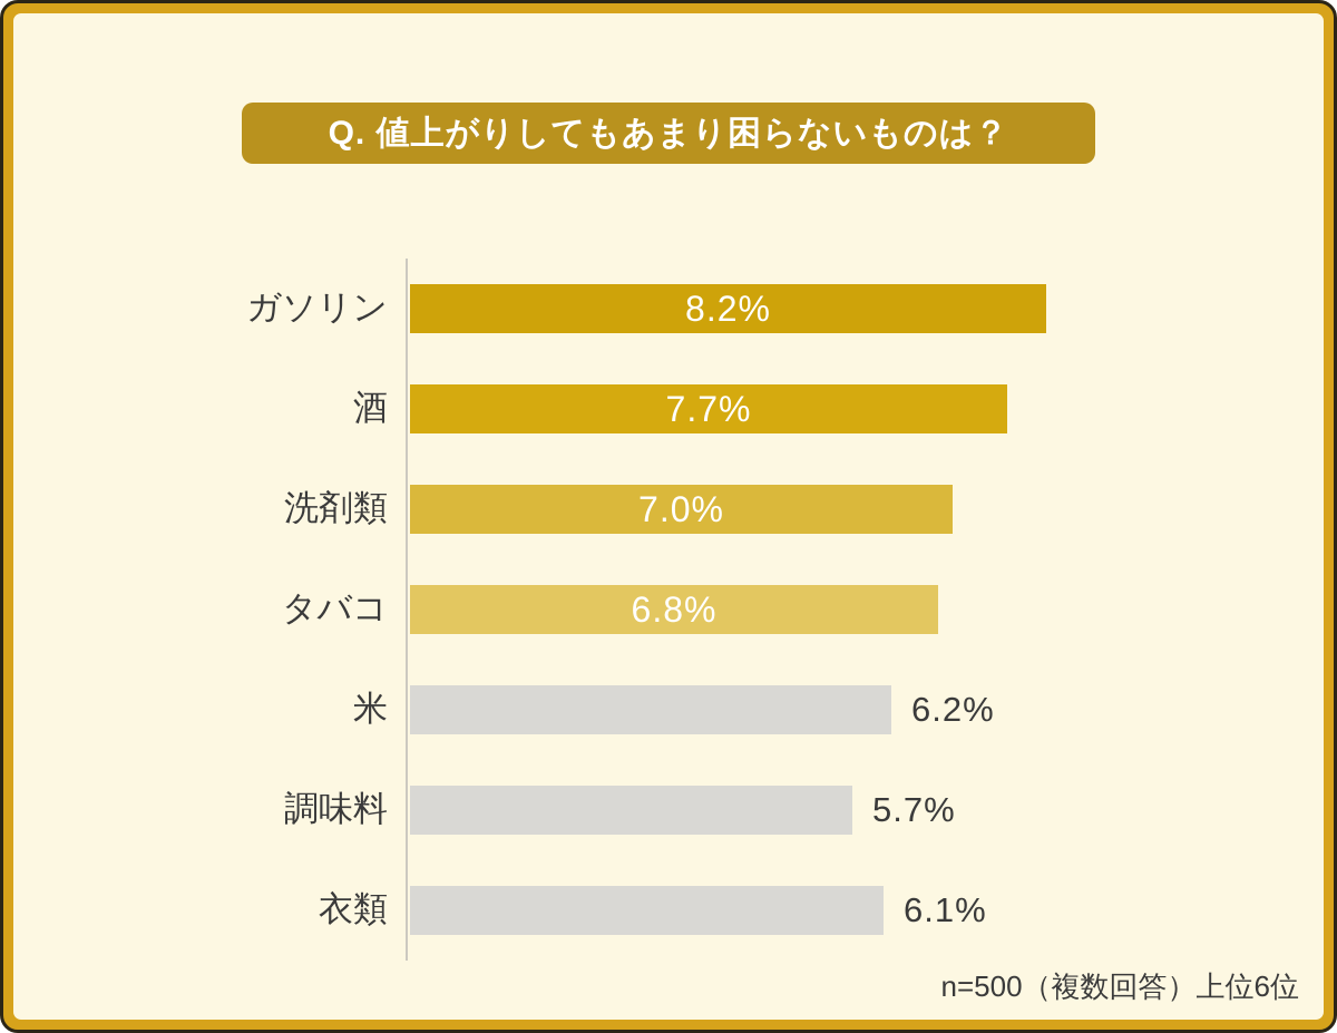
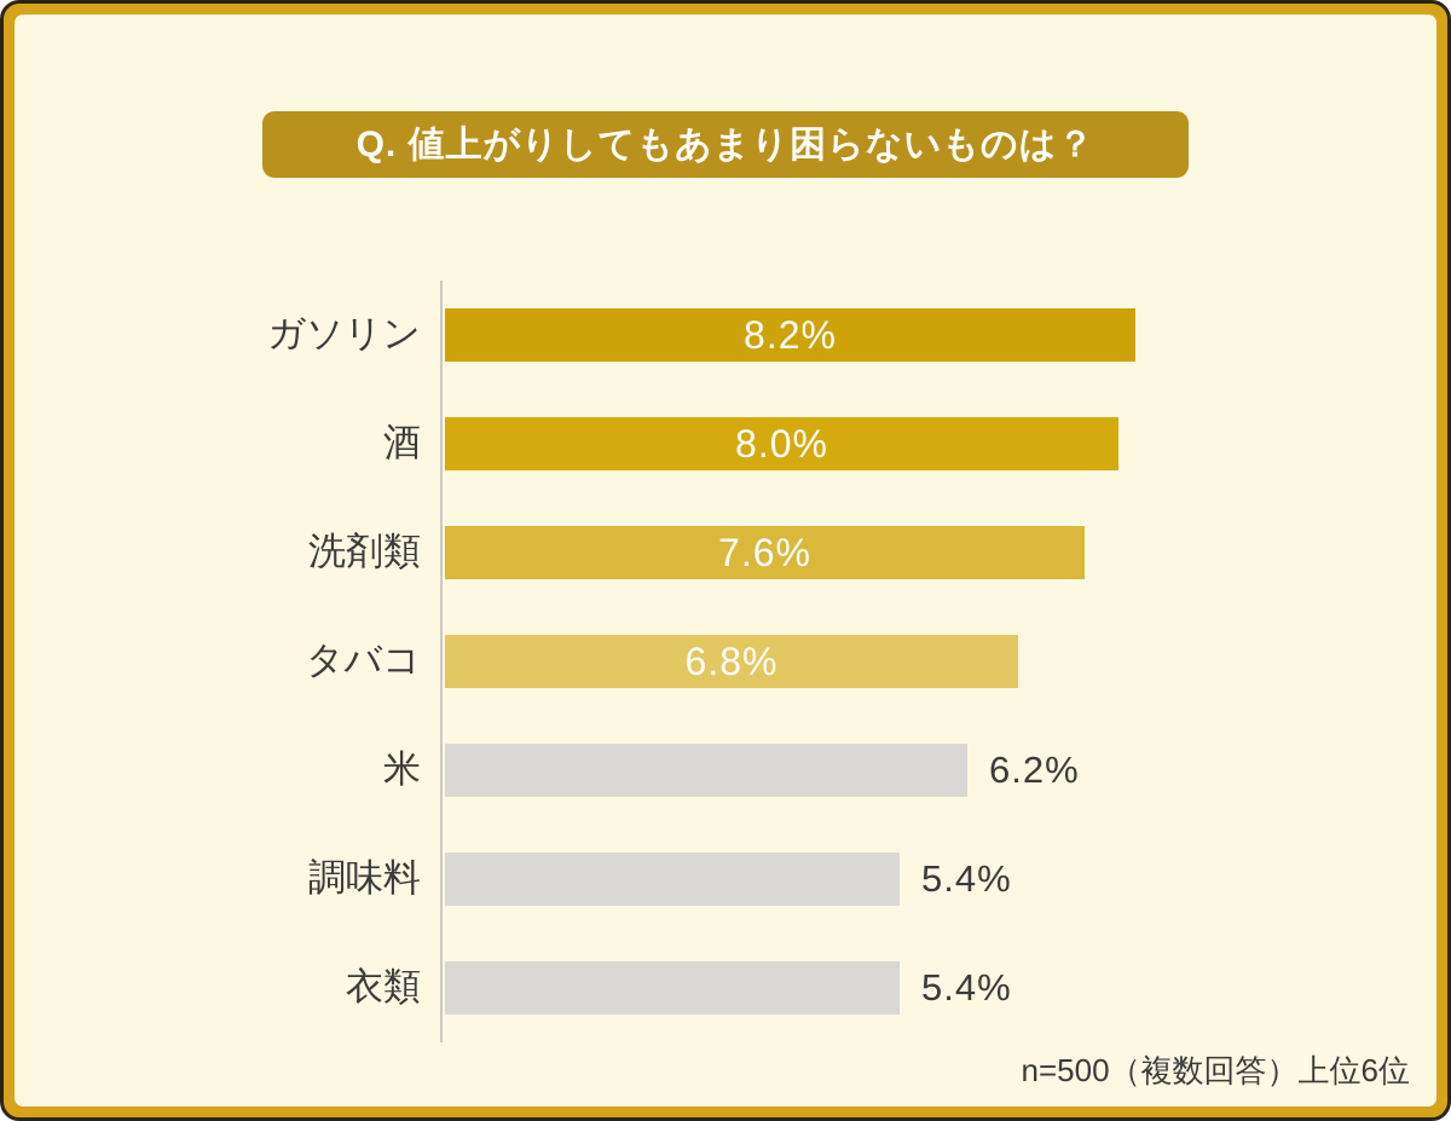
酒: 7.7% -> 8.0%
洗剤類: 7.0% -> 7.6%
調味料: 5.7% -> 5.4%
衣類: 6.1% -> 5.4%
